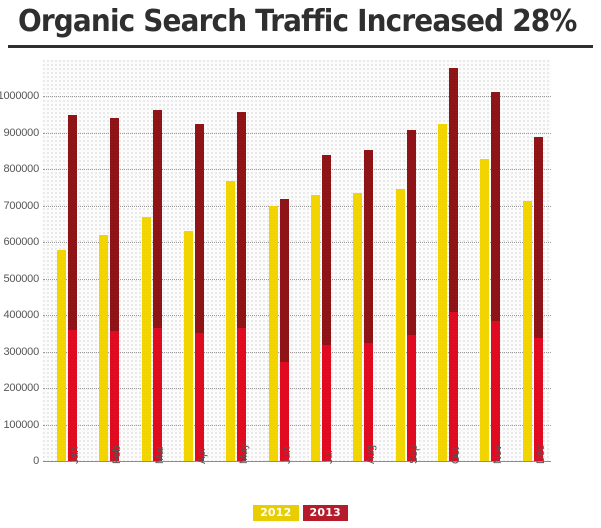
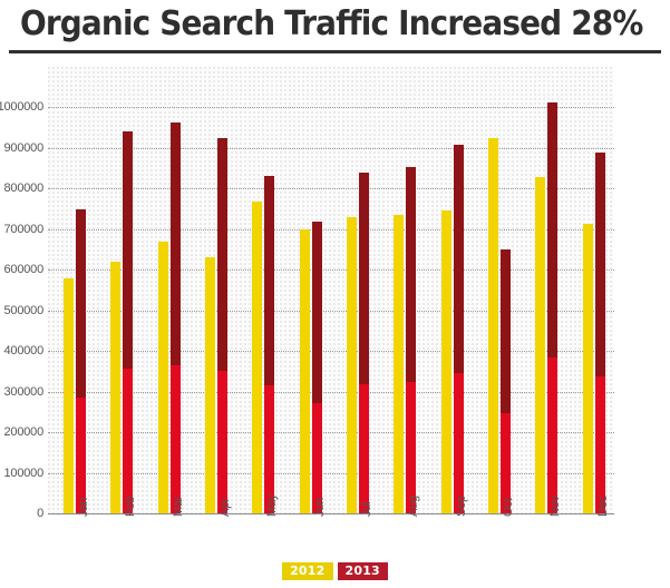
2013/Jan: 950000 -> 750000
2013/May: 960000 -> 830000
2013/Oct: 1080000 -> 650000
